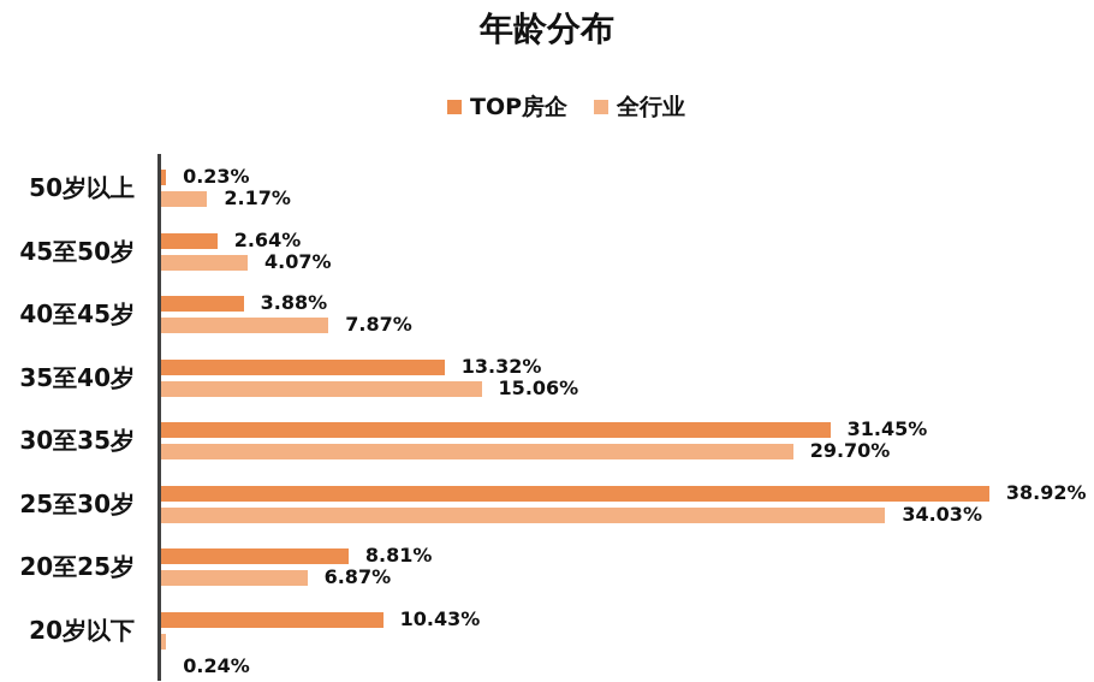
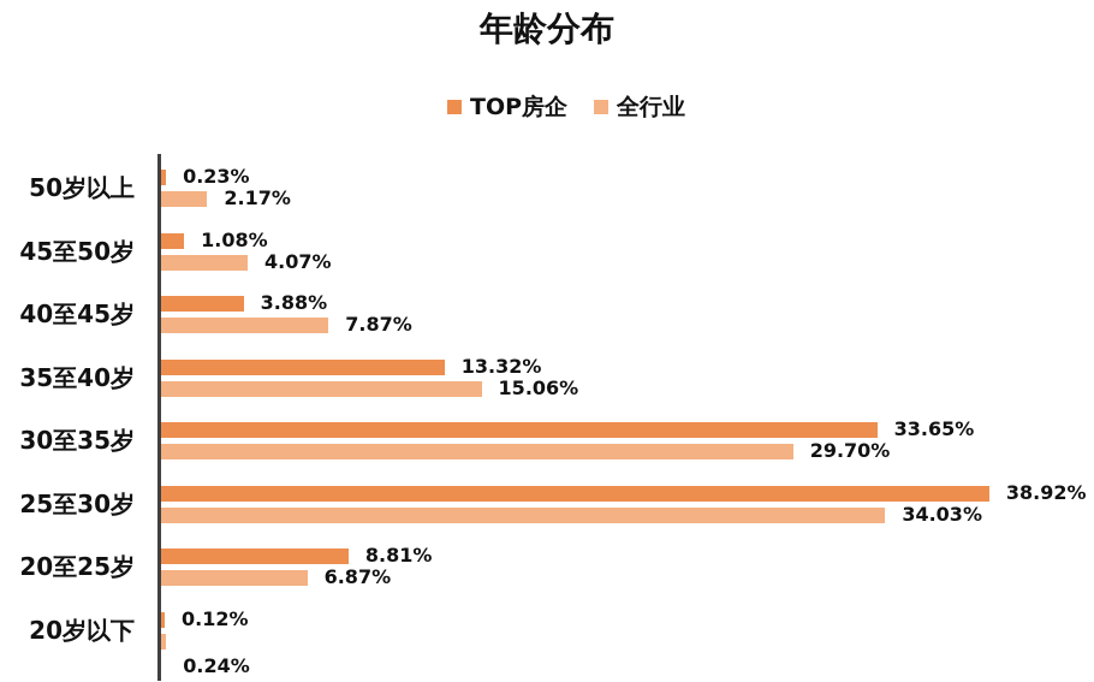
TOP房企/45至50岁: 2.64% -> 1.08%
TOP房企/30至35岁: 31.45% -> 33.65%
TOP房企/20岁以下: 10.43% -> 0.12%
